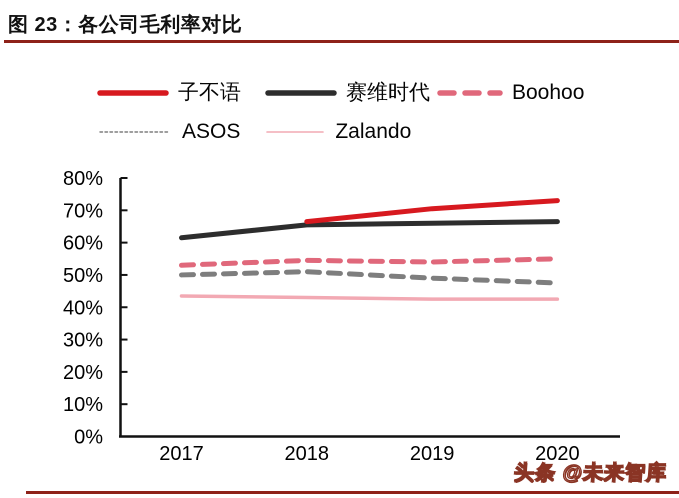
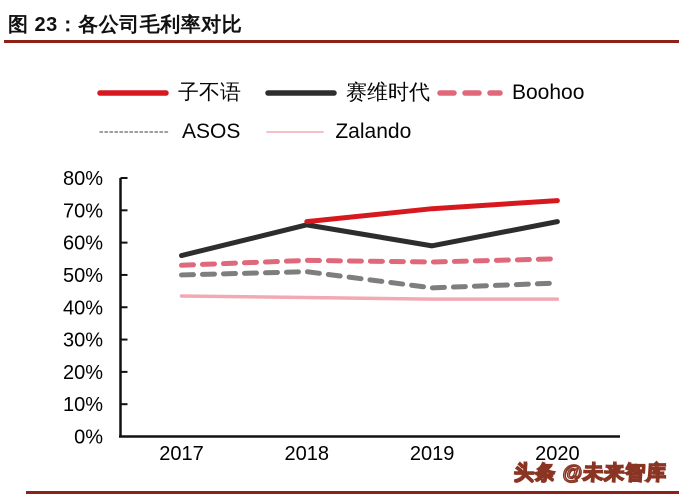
赛维时代/2017: 62% -> 56%
赛维时代/2019: 66% -> 59%
ASOS/2019: 49% -> 46%
